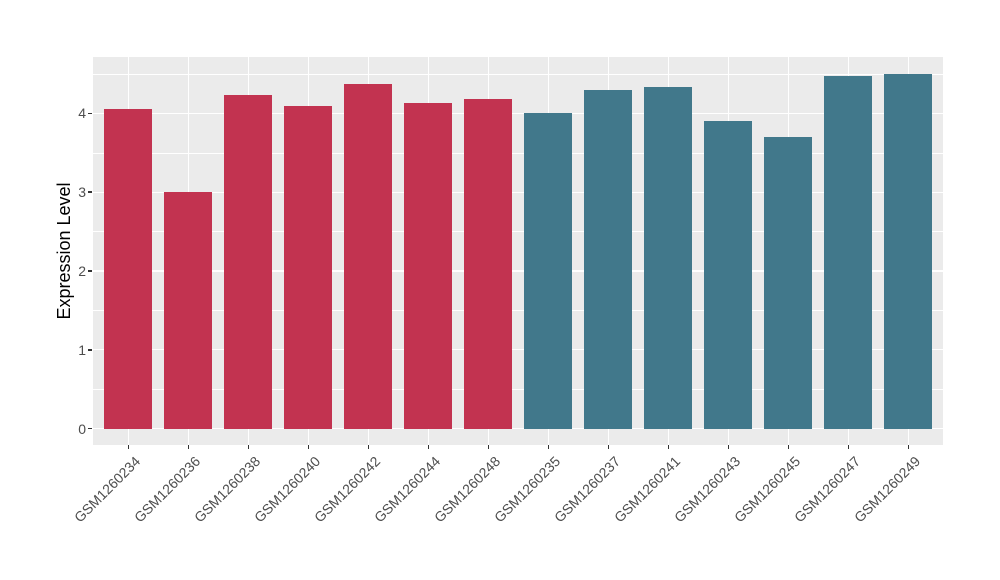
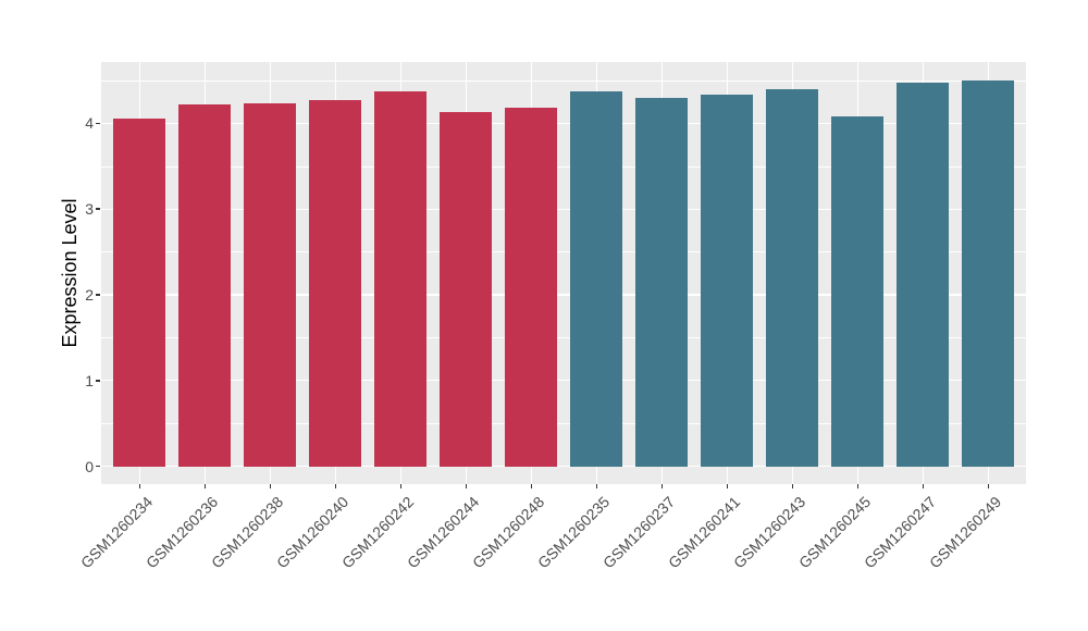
GSM1260236: 3.0 -> 4.2
GSM1260240: 4.1 -> 4.3
GSM1260235: 4.0 -> 4.4
GSM1260243: 3.9 -> 4.4
GSM1260245: 3.7 -> 4.1
